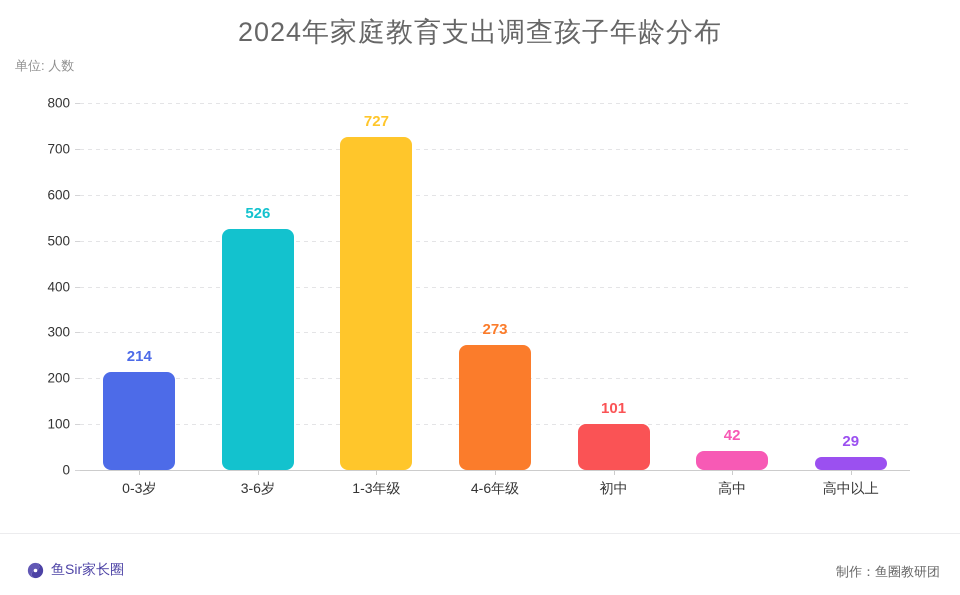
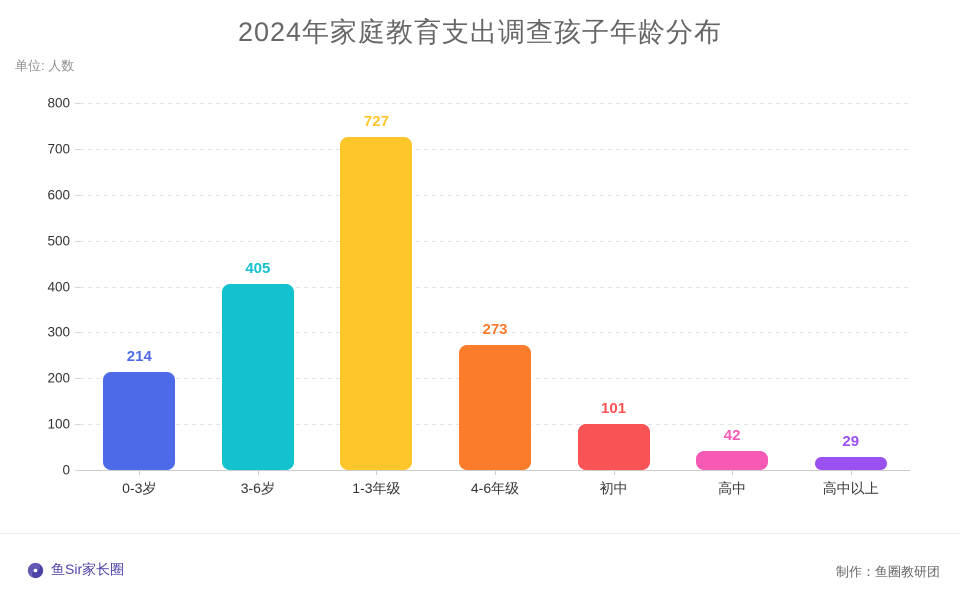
3-6岁: 526 -> 405
